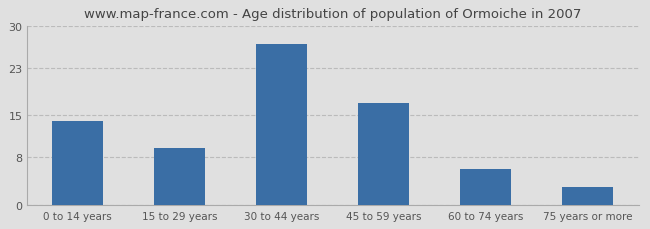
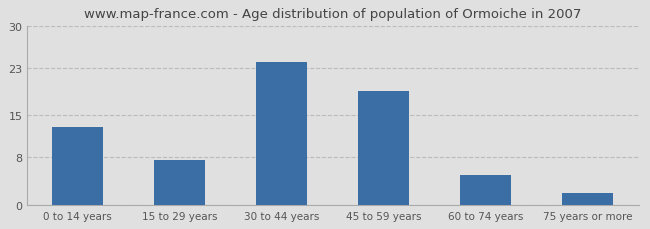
0 to 14 years: 14.0 -> 13.0
15 to 29 years: 9.6 -> 7.5
30 to 44 years: 27.0 -> 24.0
45 to 59 years: 17.0 -> 19.0
60 to 74 years: 6.0 -> 5.0
75 years or more: 3.0 -> 2.0
